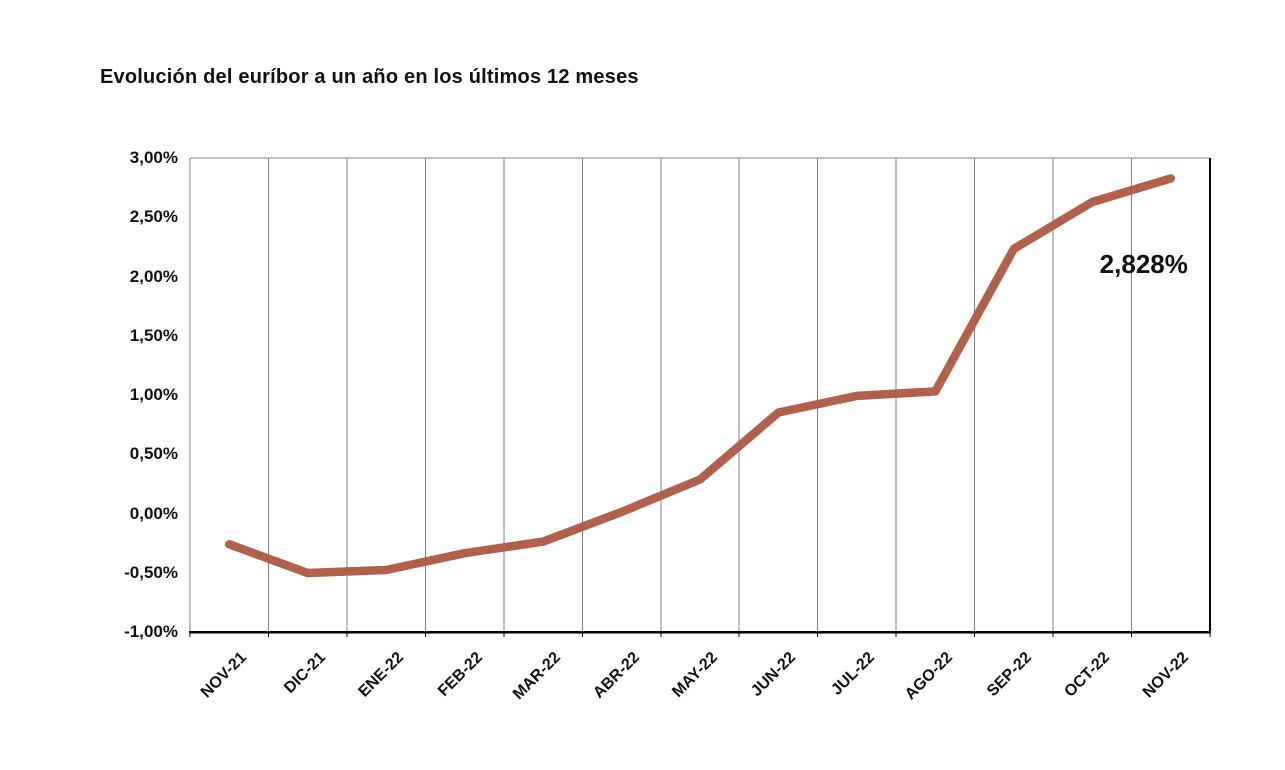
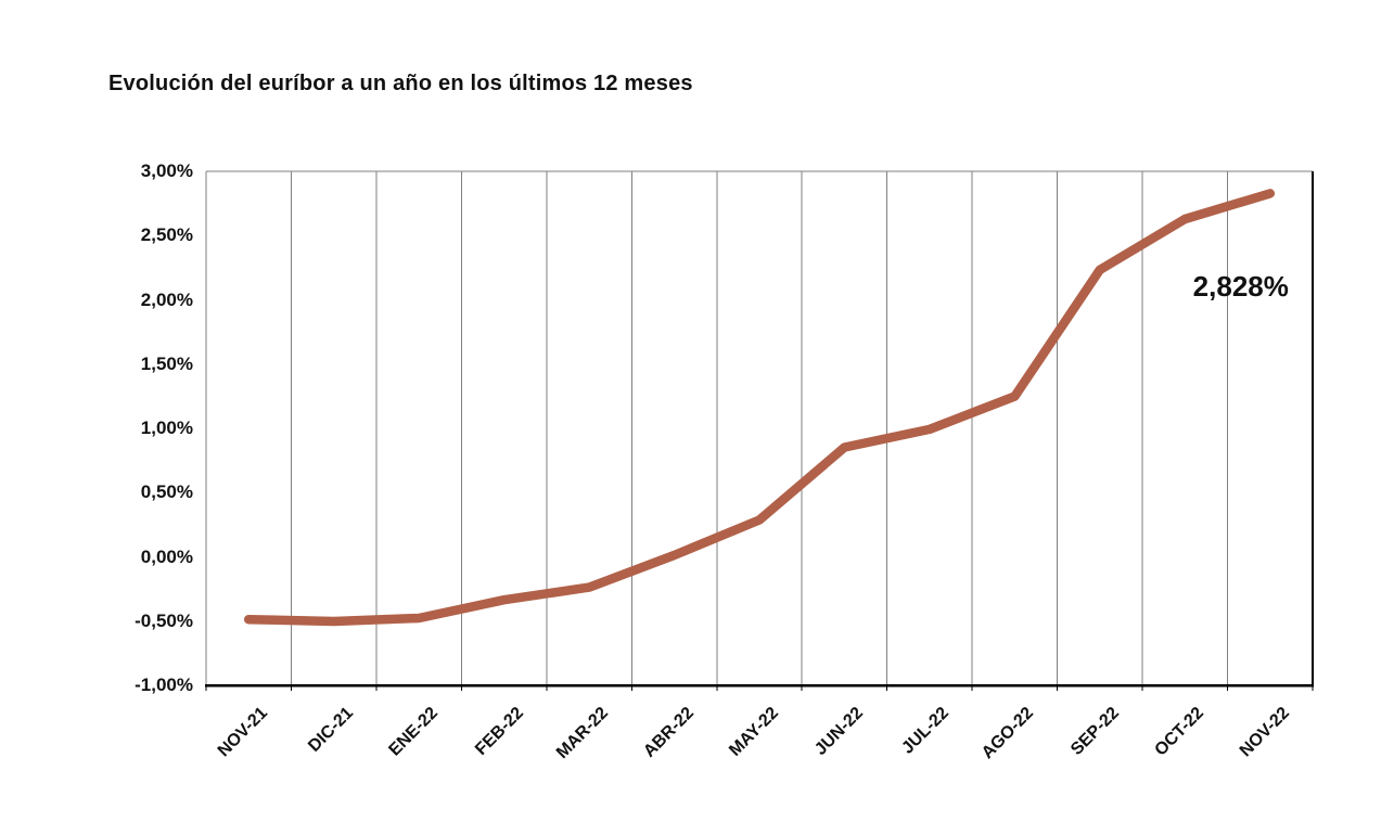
NOV-21: -0,26% -> -0,49%
AGO-22: 1,03% -> 1,25%
